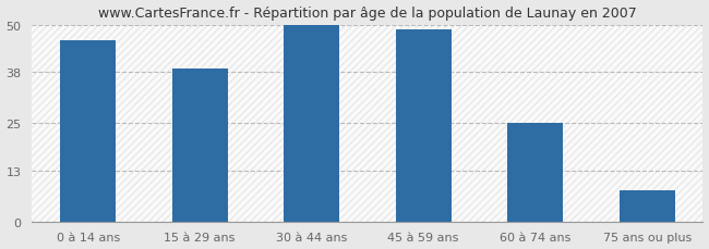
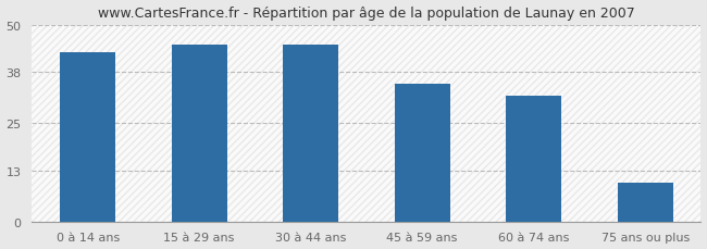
0 à 14 ans: 46 -> 43
15 à 29 ans: 39 -> 45
30 à 44 ans: 50 -> 45
45 à 59 ans: 49 -> 35
60 à 74 ans: 25 -> 32
75 ans ou plus: 8 -> 10
